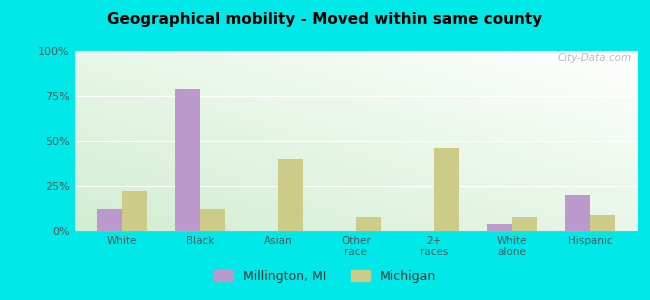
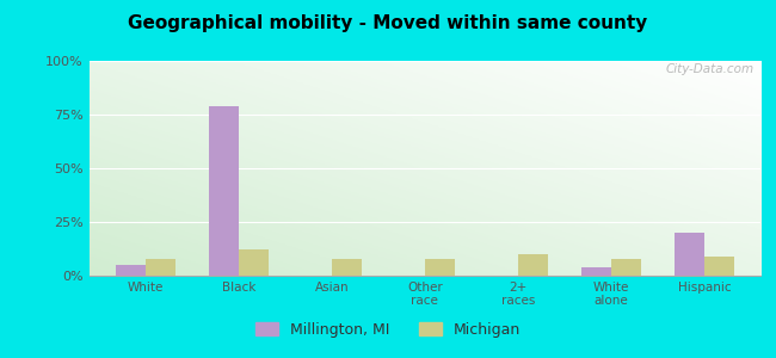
Millington, MI/White: 12% -> 5%
Michigan/White: 22% -> 8%
Michigan/Asian: 40% -> 8%
Michigan/2+ races: 46% -> 10%
